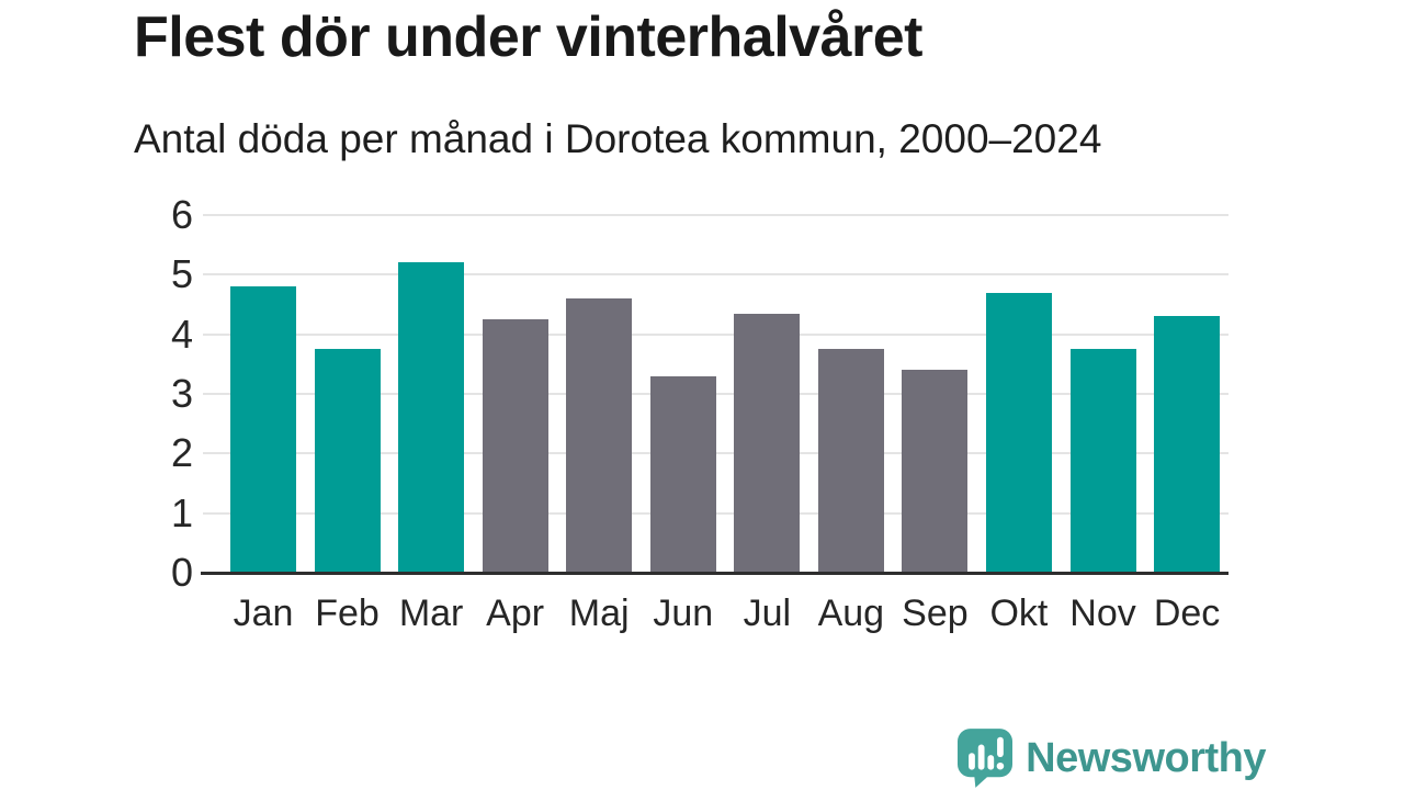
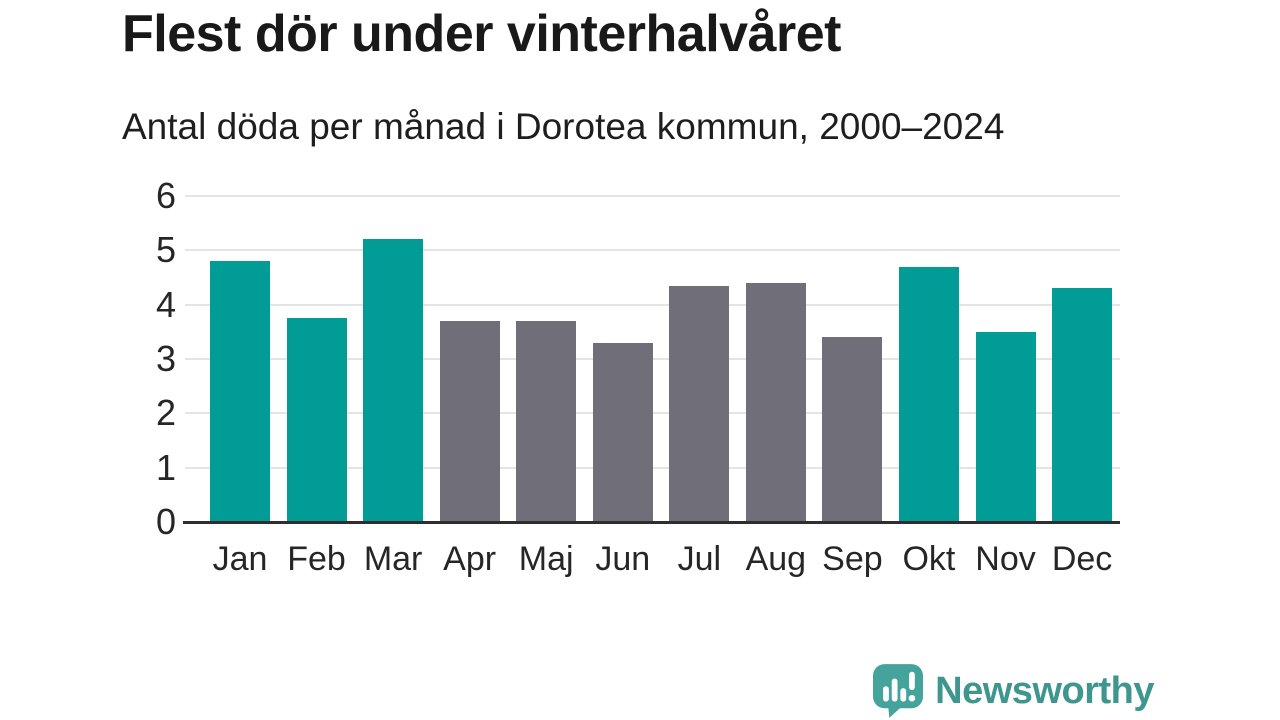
Apr: 4.2 -> 3.7
Maj: 4.6 -> 3.7
Aug: 3.8 -> 4.4
Nov: 3.8 -> 3.5
